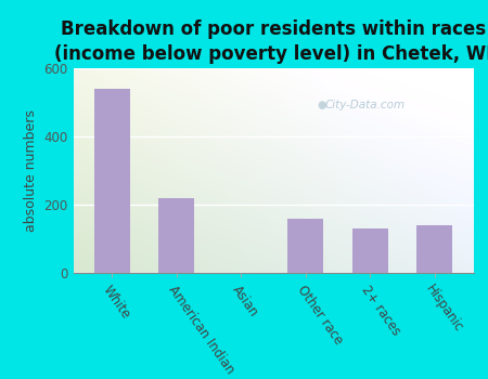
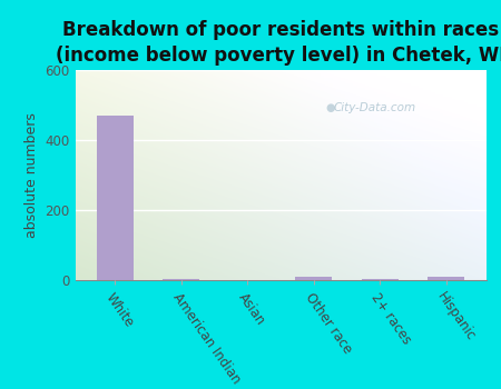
White: 540 -> 470
American Indian: 220 -> 4
Other race: 160 -> 10
2+ races: 130 -> 2
Hispanic: 140 -> 11
